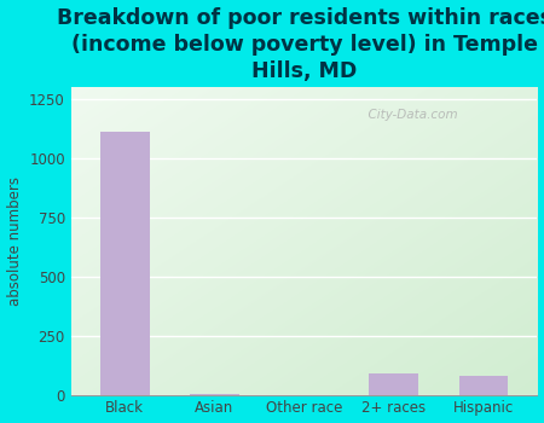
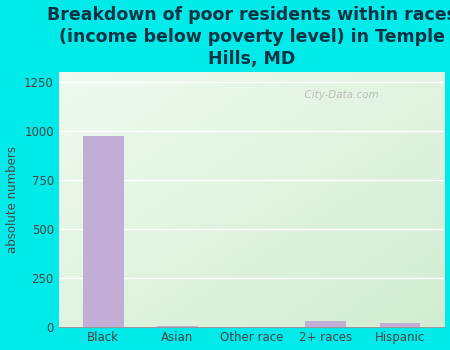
Black: 1110 -> 980
2+ races: 90 -> 30
Hispanic: 80 -> 20
